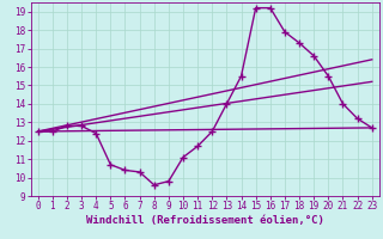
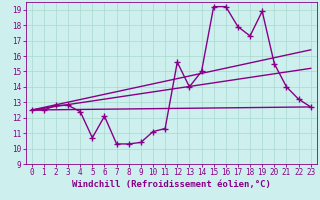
6: 10.4 -> 12.1
8: 9.6 -> 10.3
9: 9.8 -> 10.4
11: 11.7 -> 11.3
12: 12.5 -> 15.6
14: 15.5 -> 15.0
19: 16.6 -> 18.9
